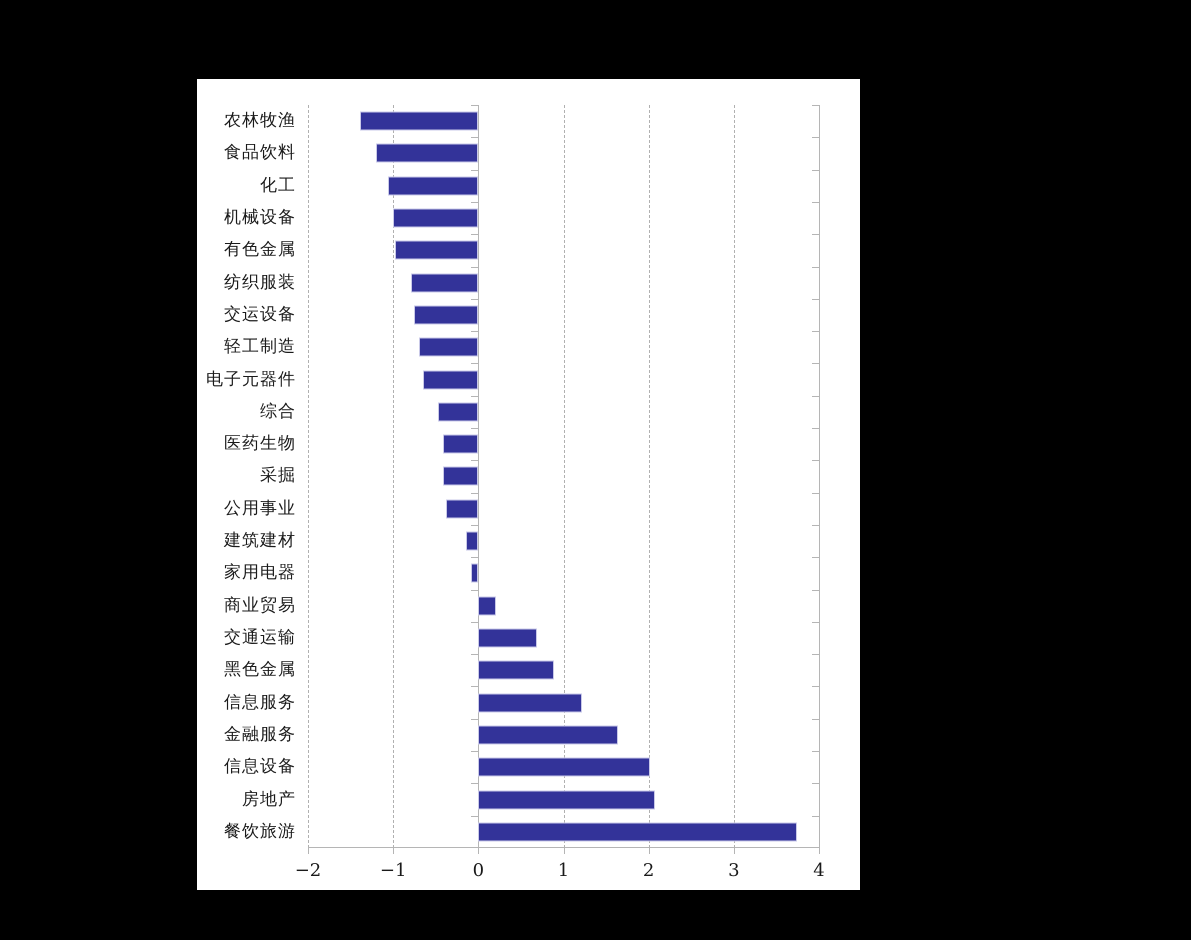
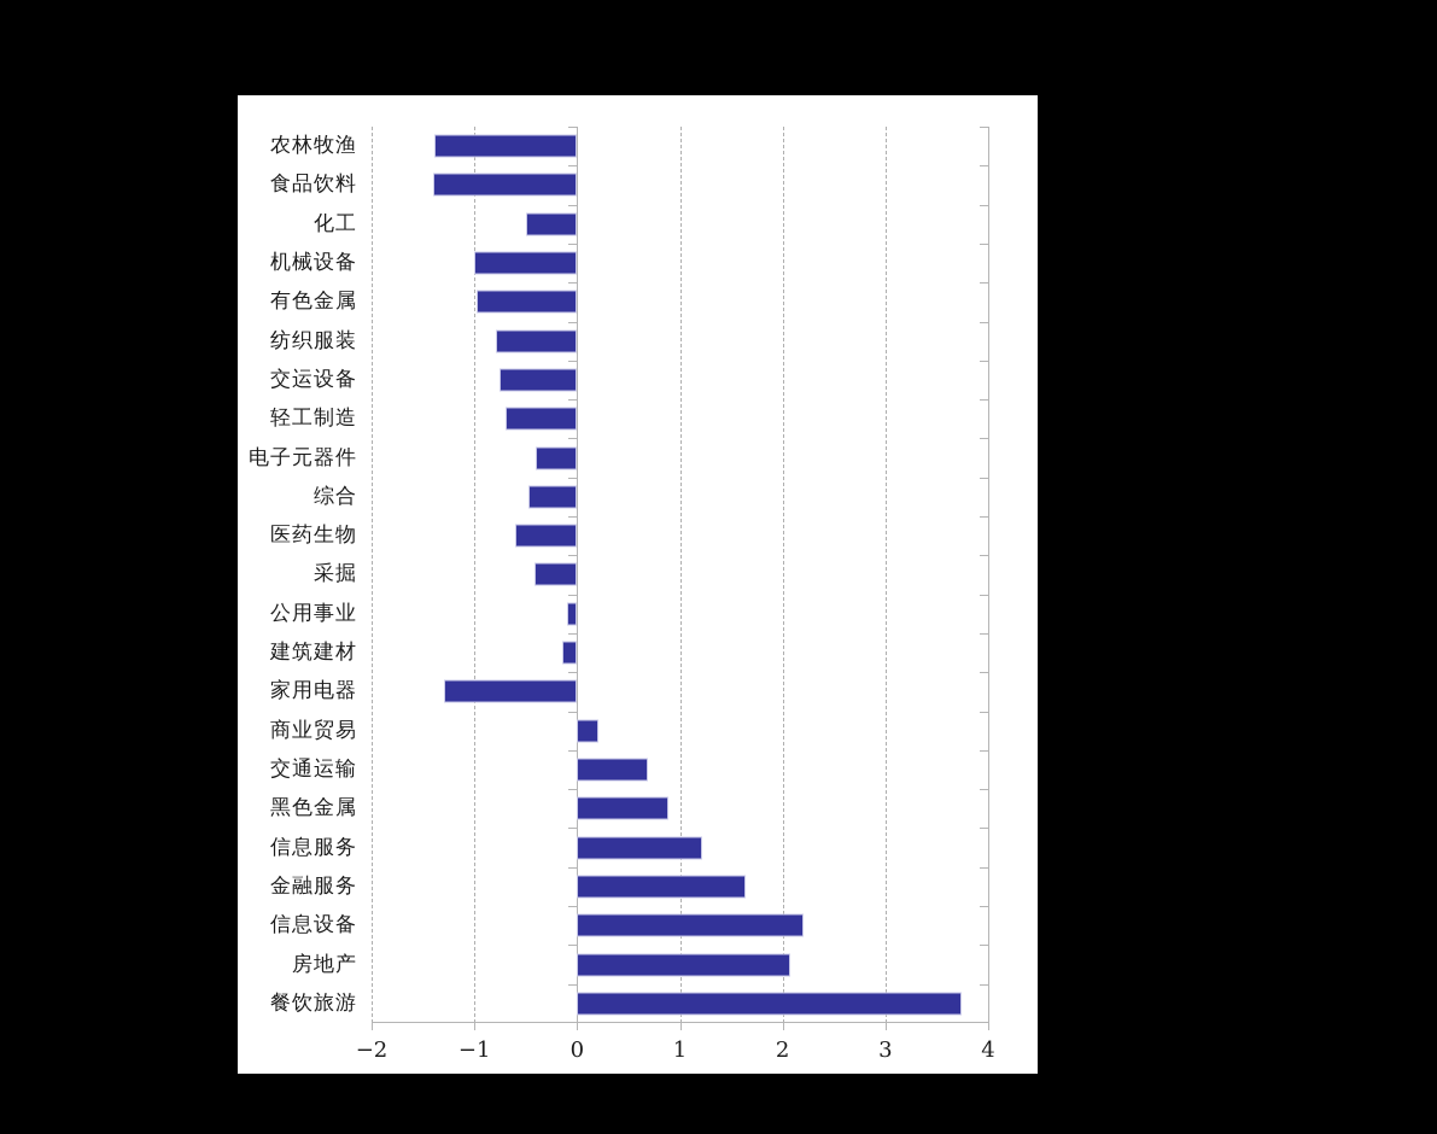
食品饮料: -1.2 -> -1.4
化工: -1.1 -> -0.5
电子元器件: -0.7 -> -0.4
医药生物: -0.4 -> -0.6
公用事业: -0.4 -> -0.1
家用电器: -0.1 -> -1.3
信息设备: 2.0 -> 2.2
